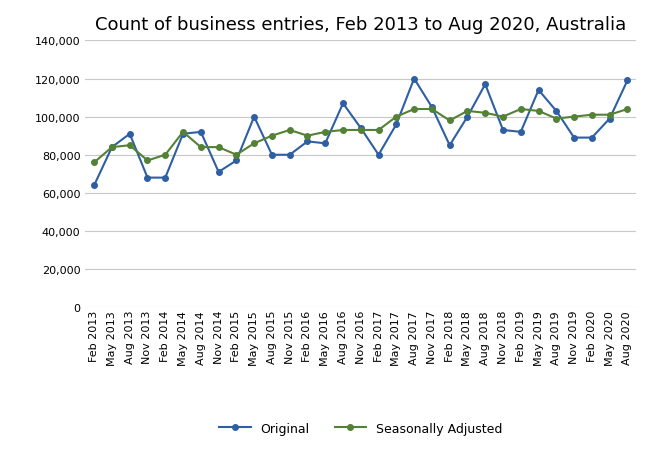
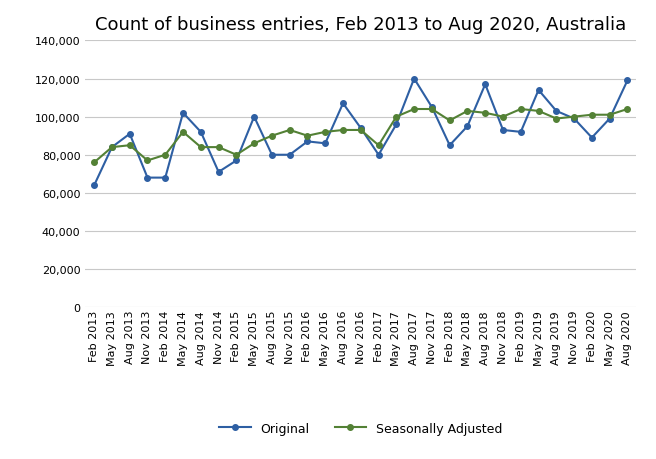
Original/May 2014: 91,000 -> 102,000
Seasonally Adjusted/Feb 2017: 93,000 -> 85,000
Original/May 2018: 100,000 -> 95,000
Original/Nov 2019: 89,000 -> 99,000
